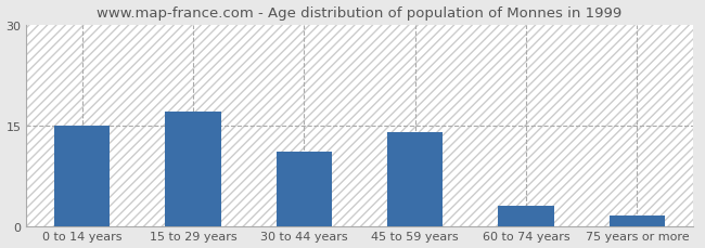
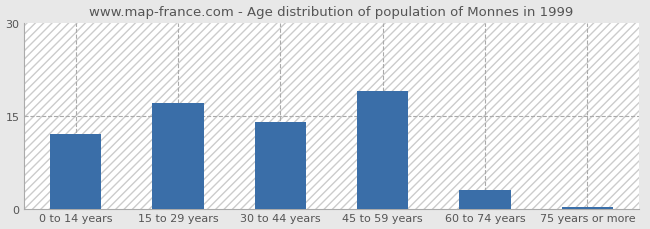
0 to 14 years: 15.0 -> 12.0
30 to 44 years: 11.0 -> 14.0
45 to 59 years: 14.0 -> 19.0
75 years or more: 1.6 -> 0.3
